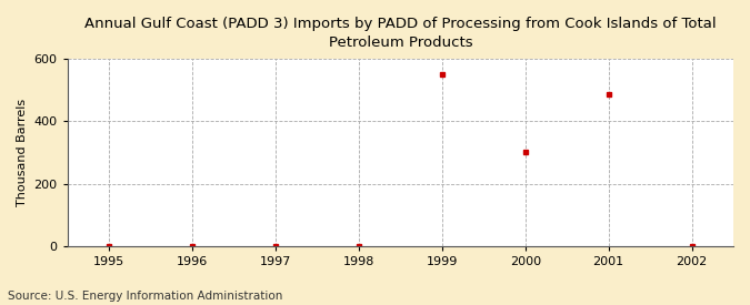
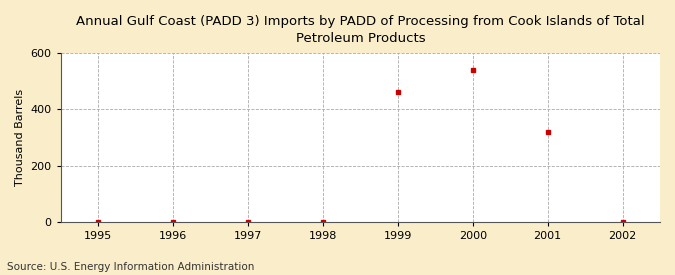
1999: 549 -> 460
2000: 302 -> 540
2001: 487 -> 320
